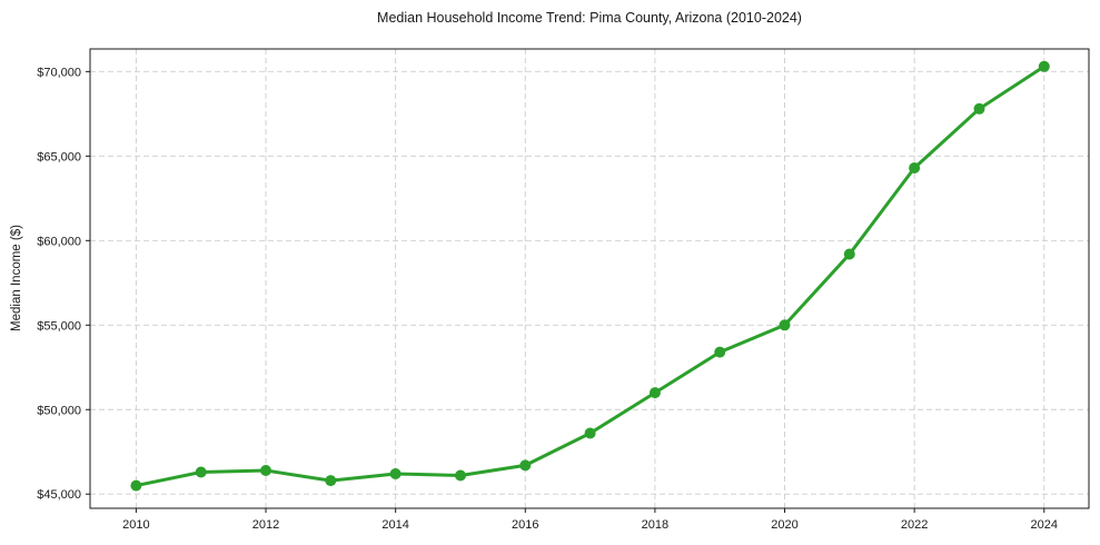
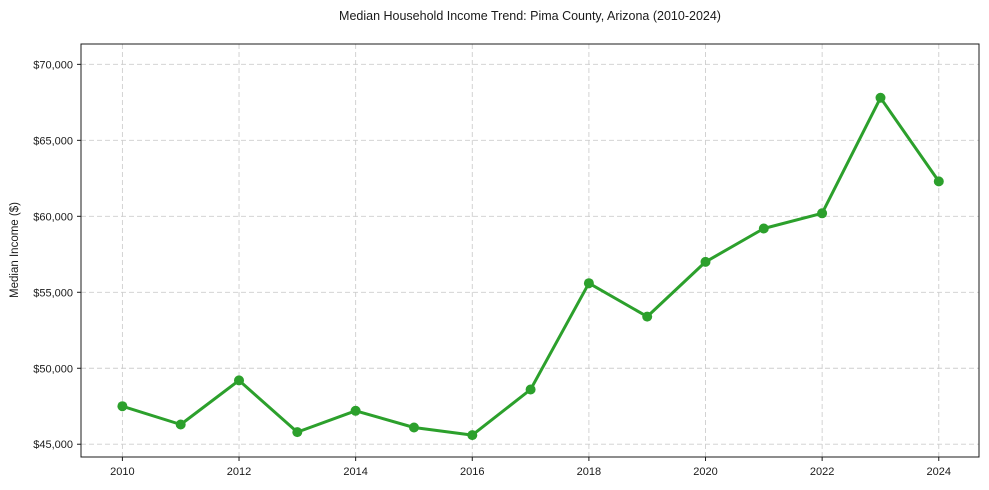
2010: $45500 -> $47500
2012: $46400 -> $49200
2014: $46200 -> $47200
2016: $46700 -> $45600
2018: $51000 -> $55600
2020: $55000 -> $57000
2022: $64300 -> $60200
2024: $70300 -> $62300
